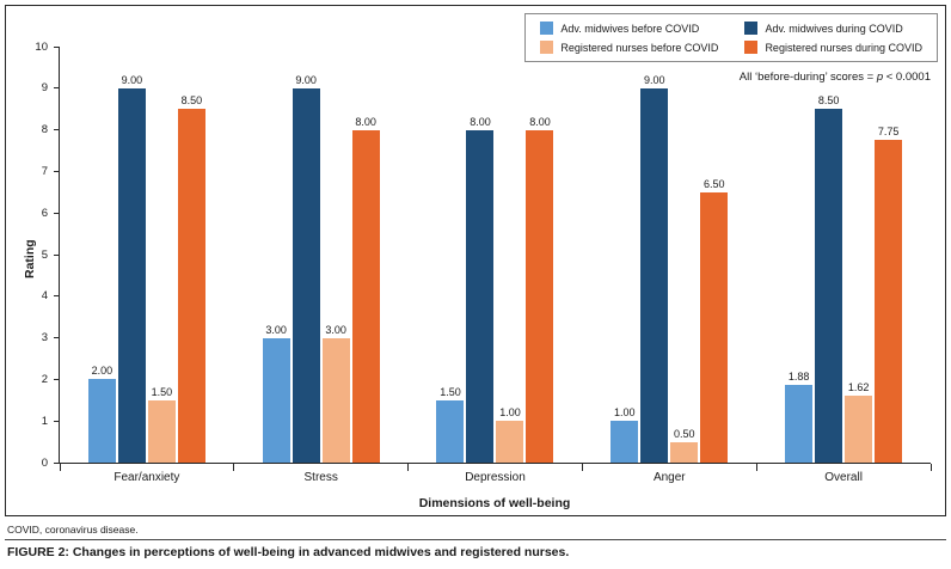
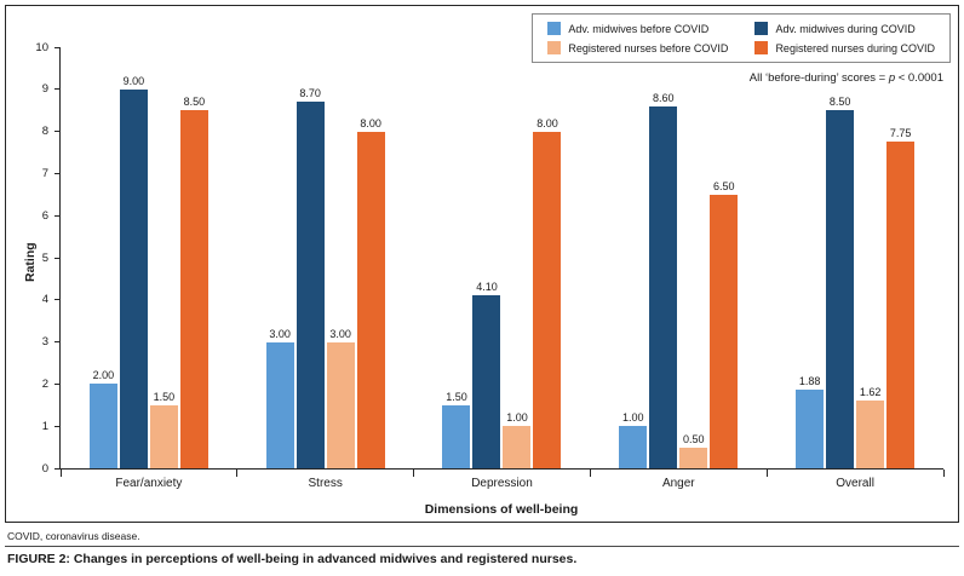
Adv. midwives during COVID/Stress: 9.00 -> 8.70
Adv. midwives during COVID/Depression: 8.00 -> 4.10
Adv. midwives during COVID/Anger: 9.00 -> 8.60
